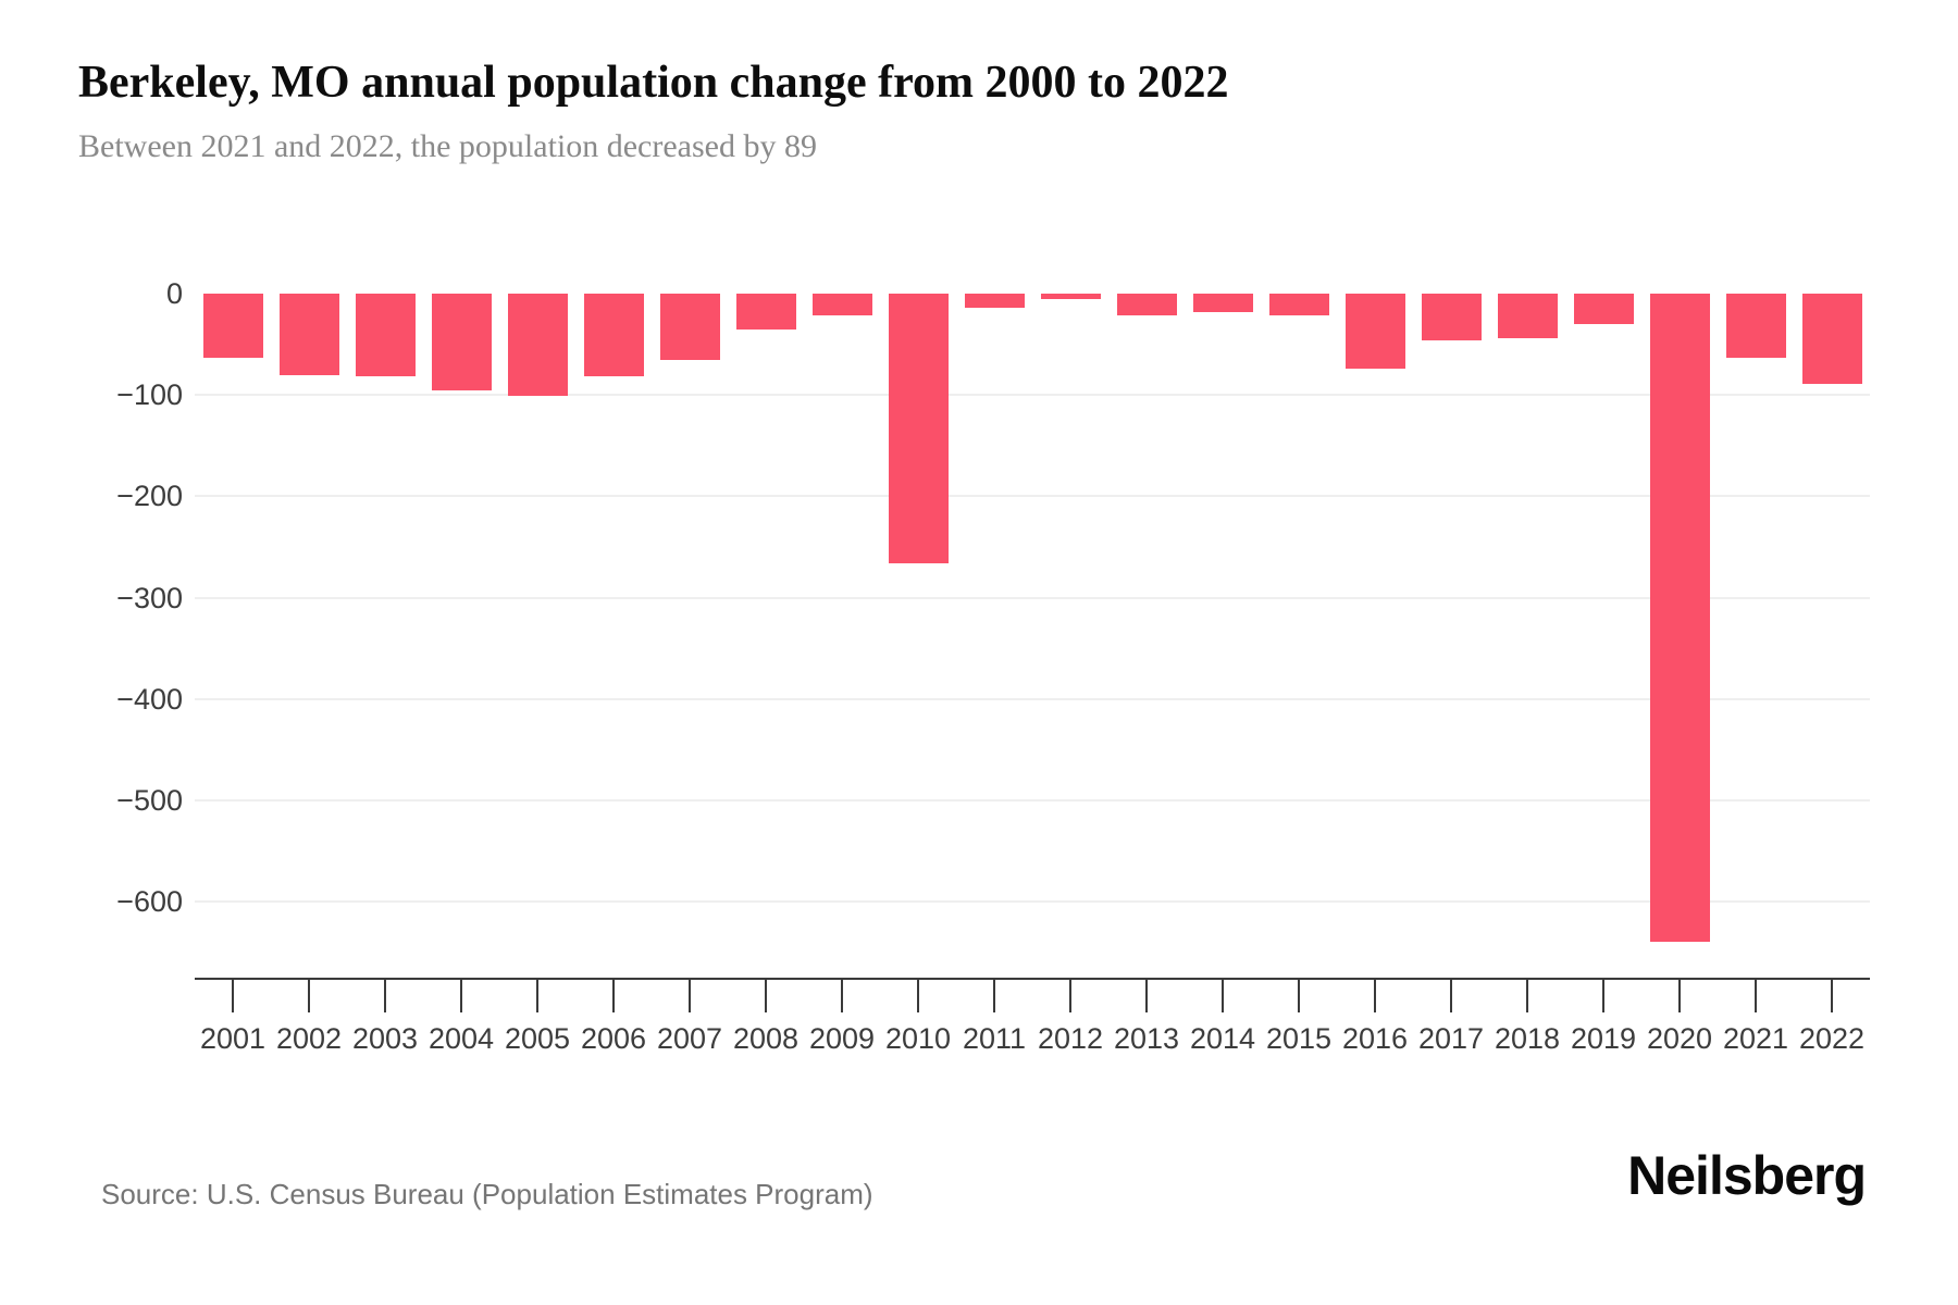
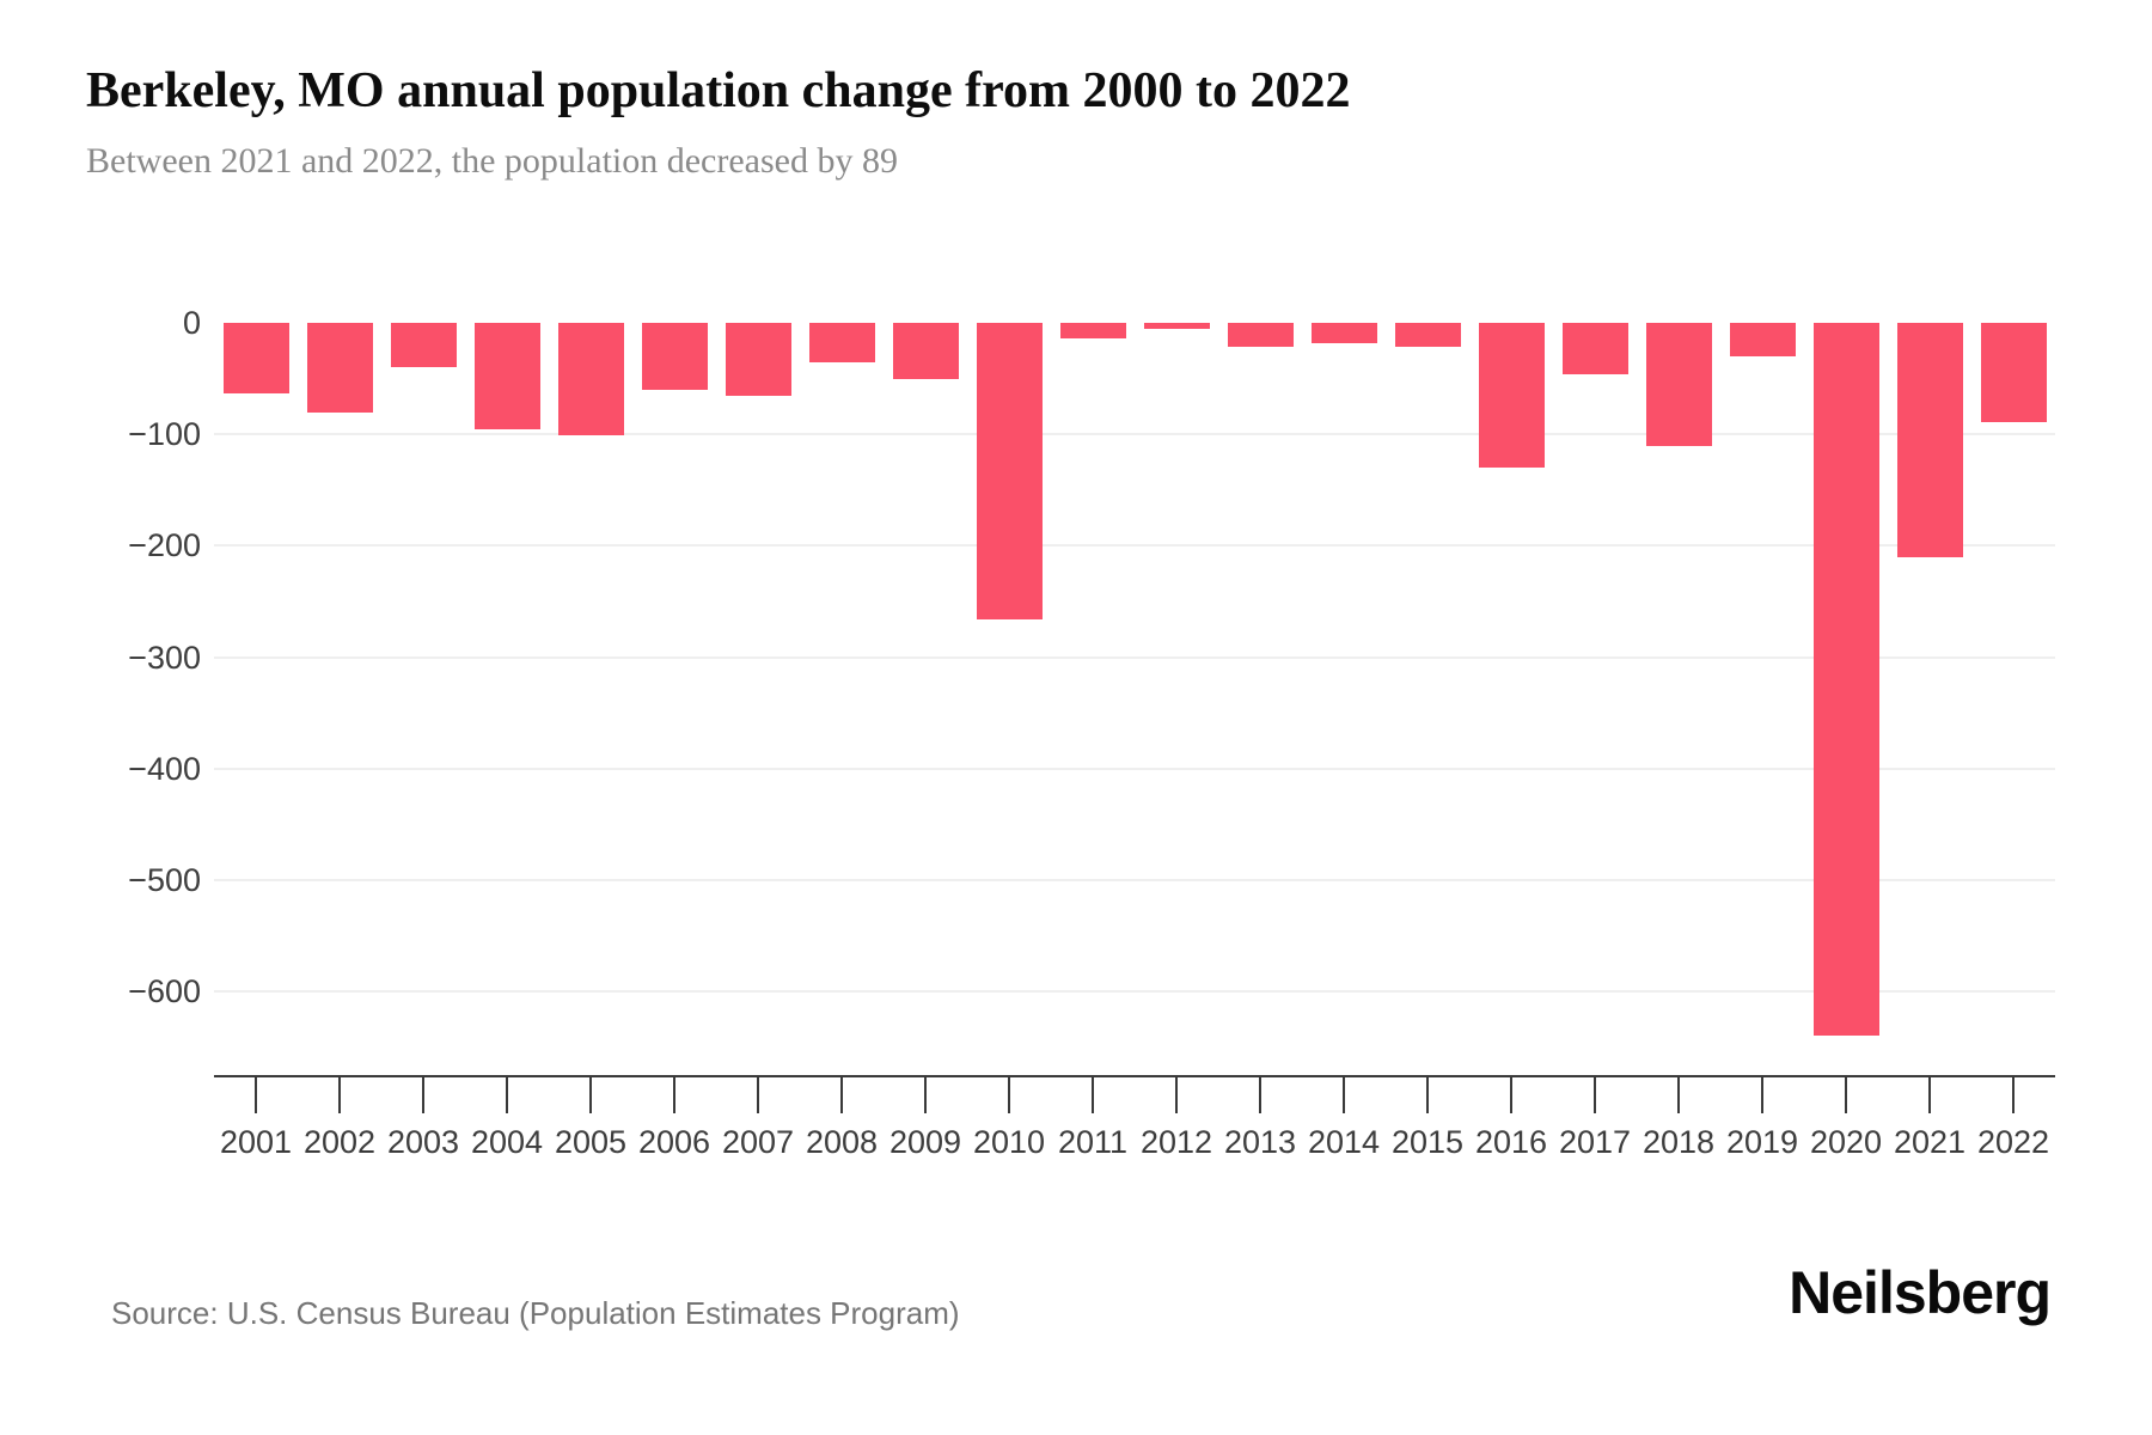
2003: -80 -> -40
2006: -80 -> -60
2009: -20 -> -50
2016: -70 -> -130
2018: -40 -> -110
2021: -60 -> -210
